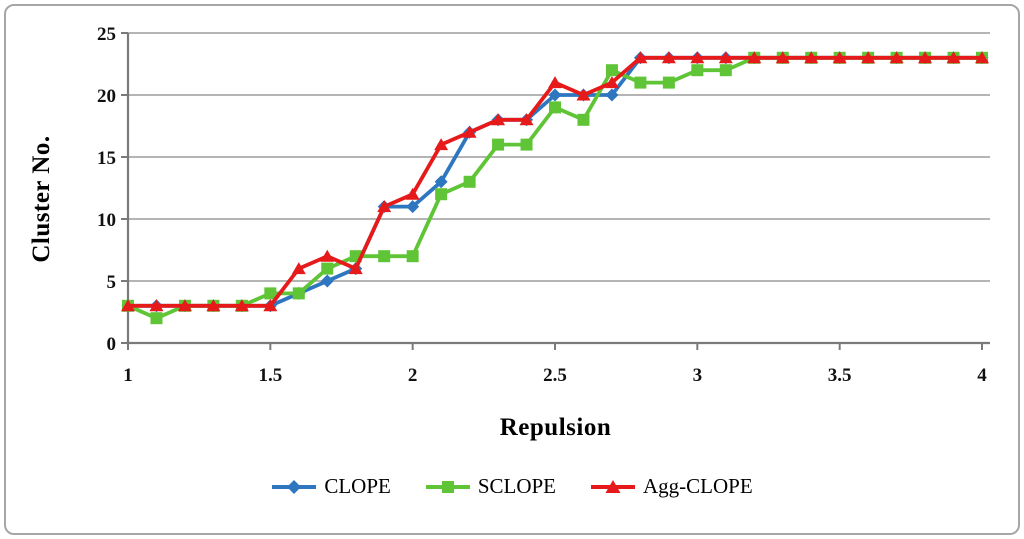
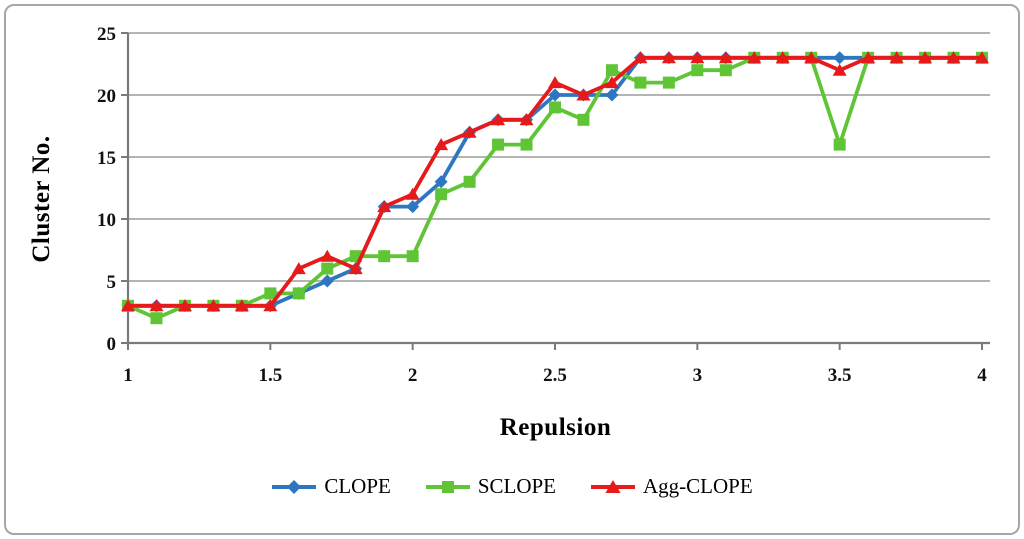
SCLOPE/3.5: 23 -> 16
Agg-CLOPE/3.5: 23 -> 22
